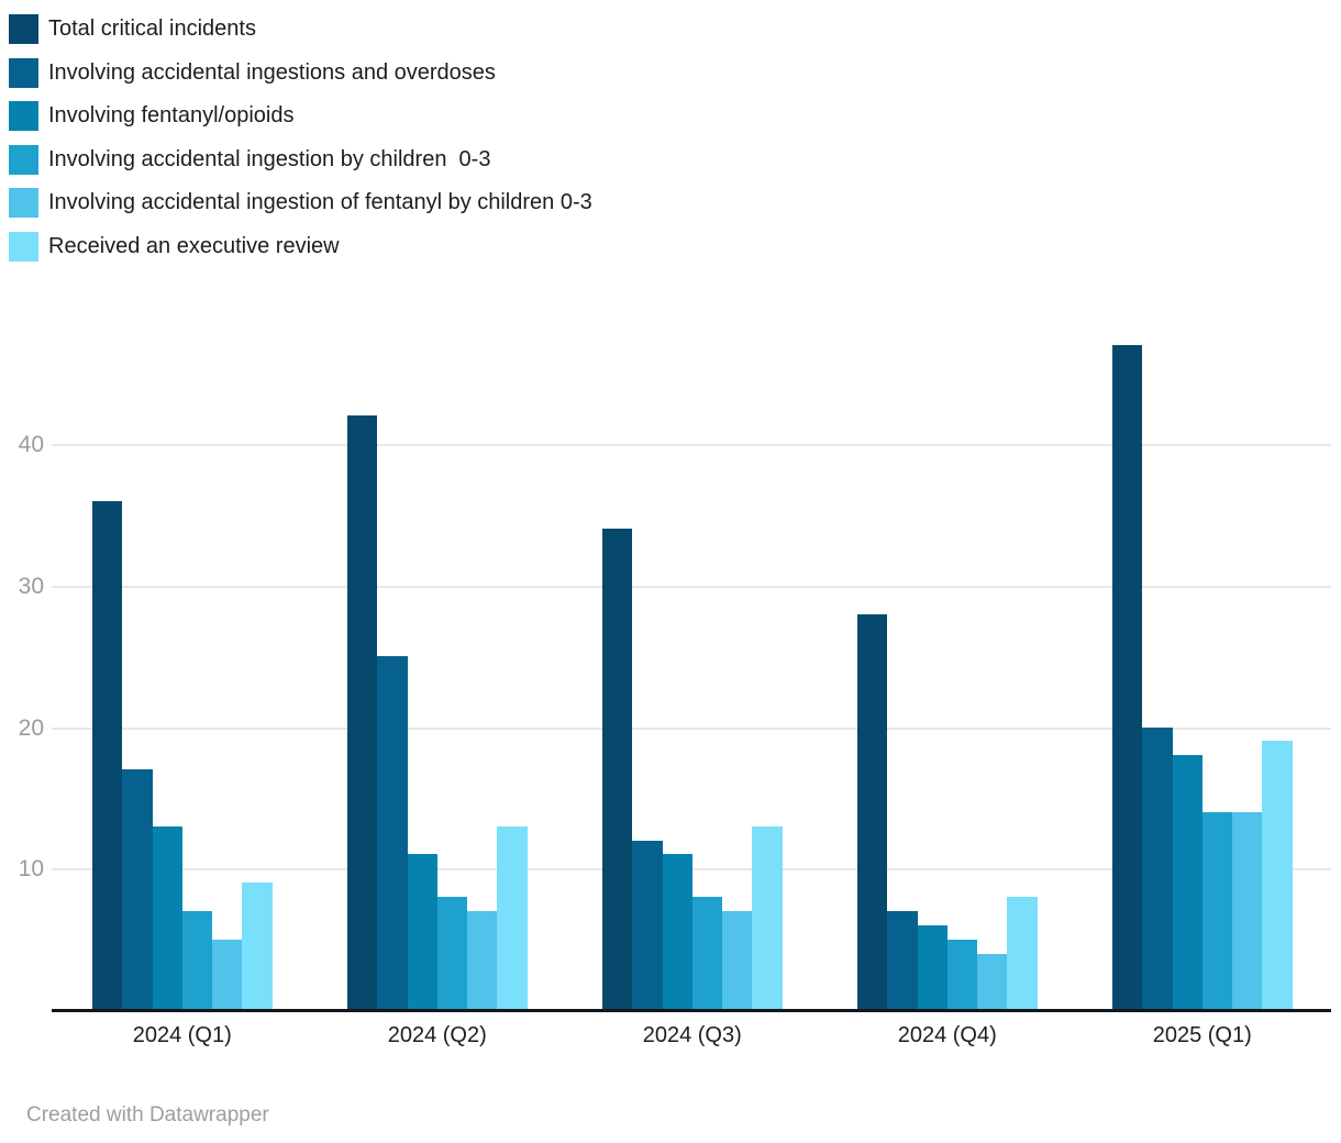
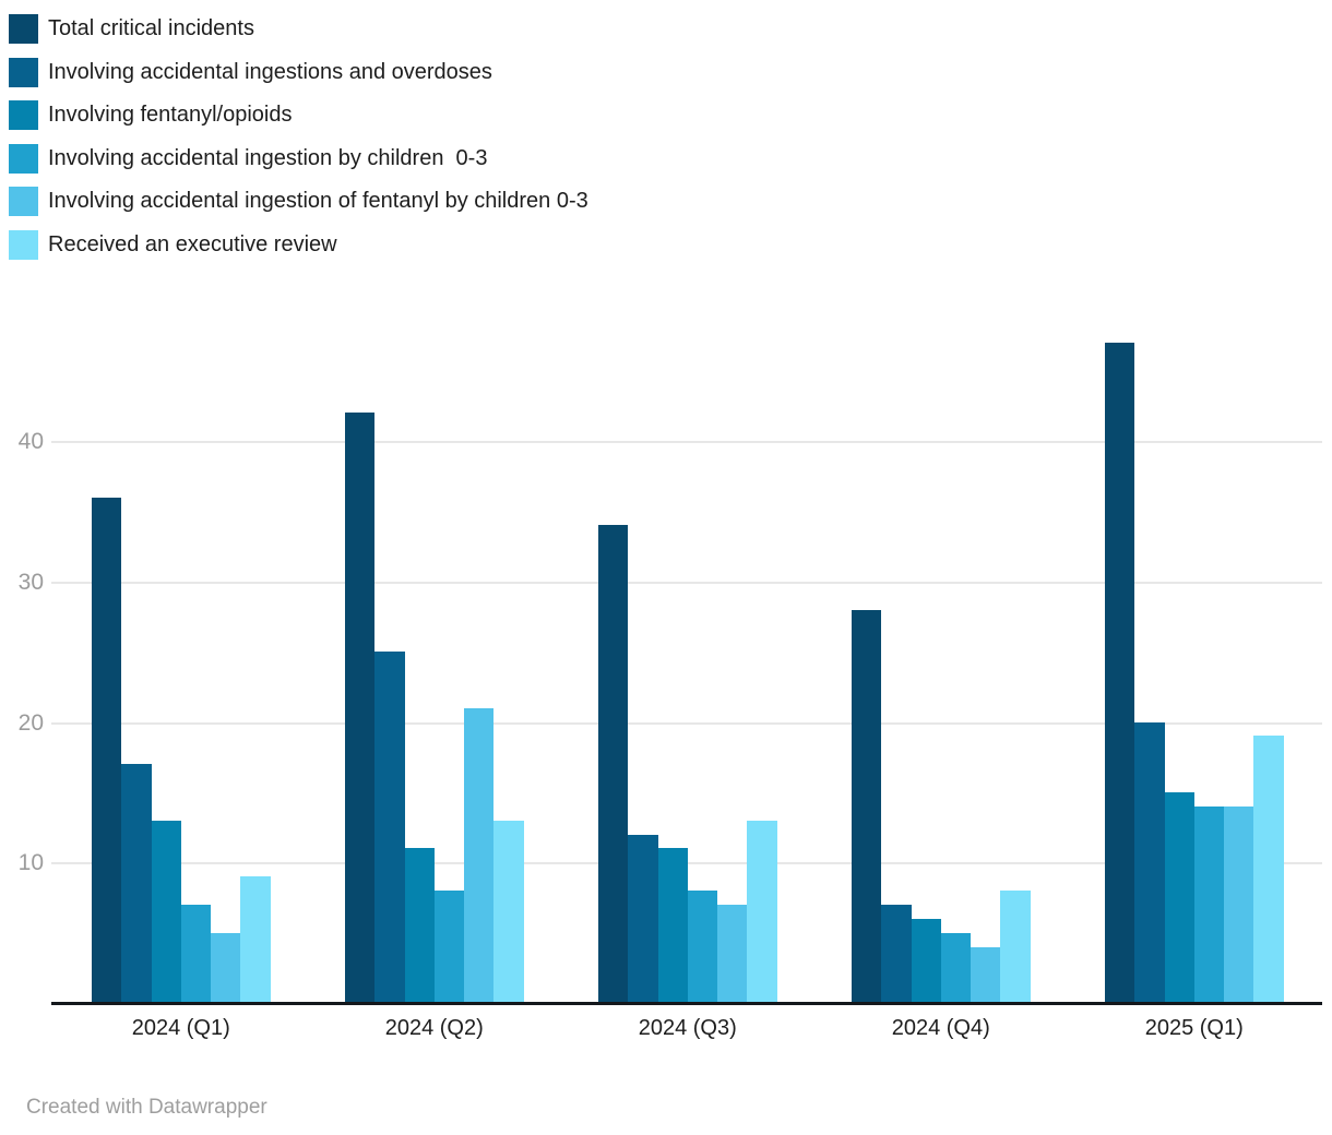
Involving accidental ingestion of fentanyl by children 0-3/2024 (Q2): 7 -> 21
Involving fentanyl/opioids/2025 (Q1): 18 -> 15
